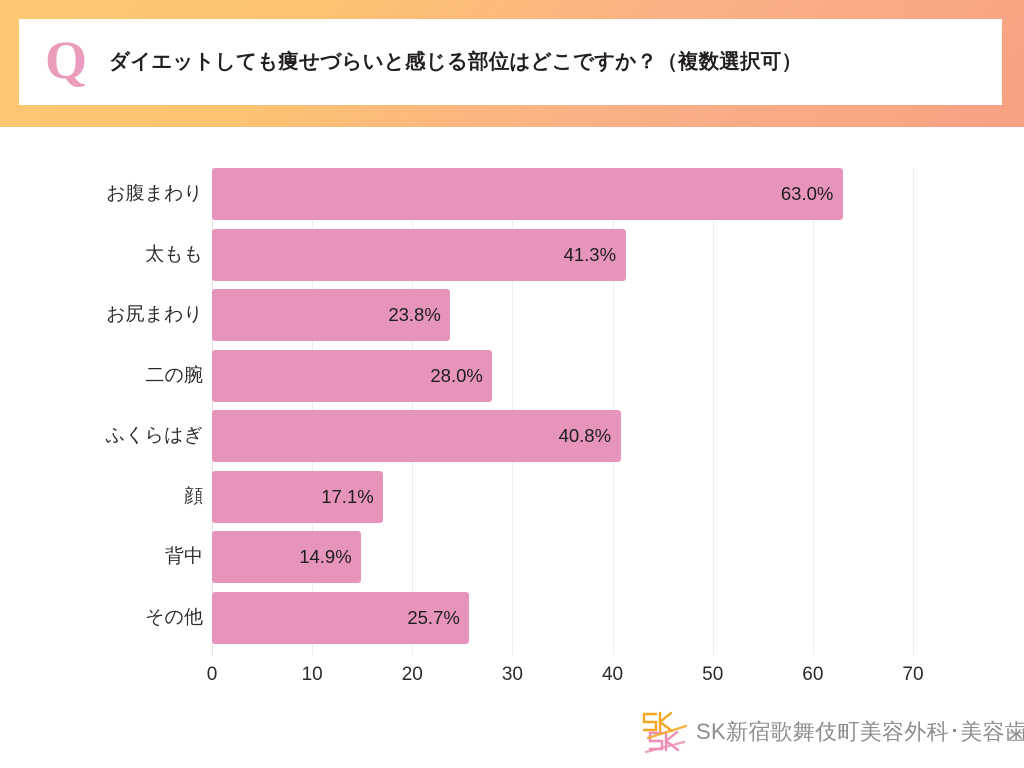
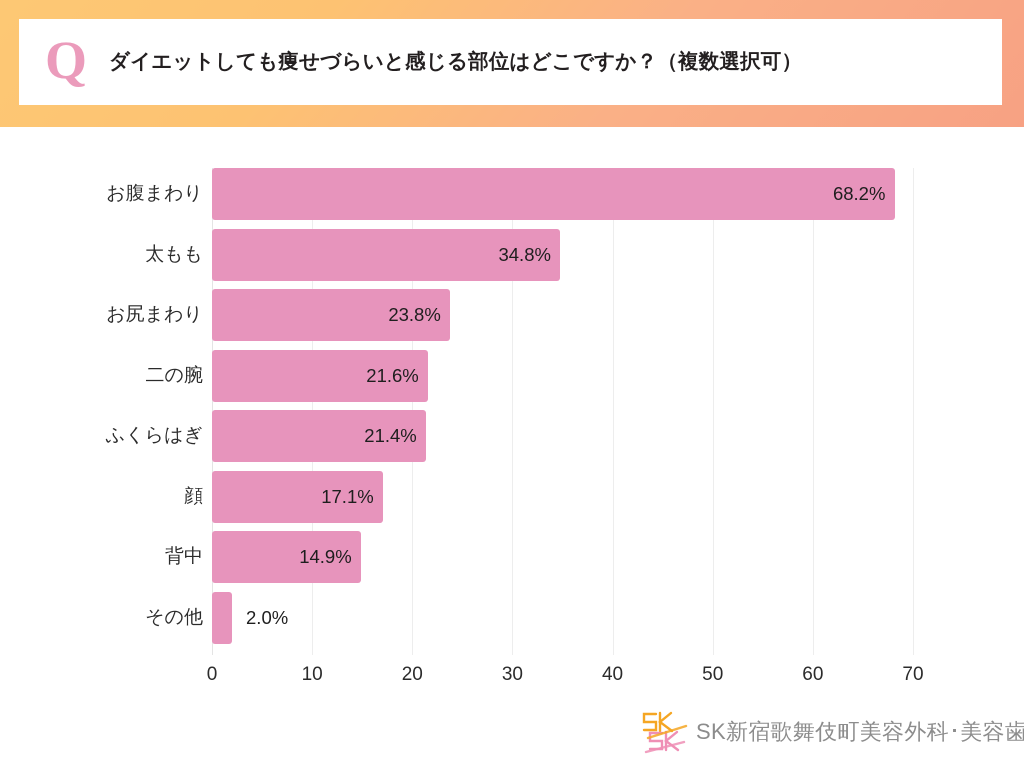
お腹まわり: 63.0% -> 68.2%
太もも: 41.3% -> 34.8%
二の腕: 28.0% -> 21.6%
ふくらはぎ: 40.8% -> 21.4%
その他: 25.7% -> 2.0%
